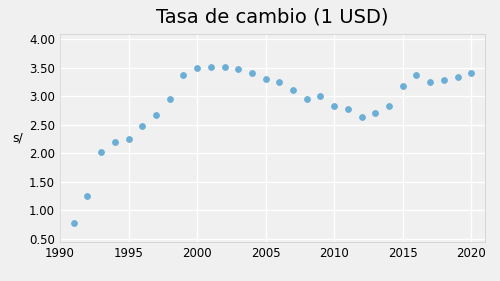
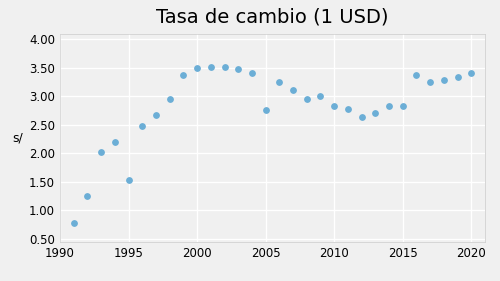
1995: 2.25 -> 1.54
2005: 3.30 -> 2.76
2015: 3.19 -> 2.84
